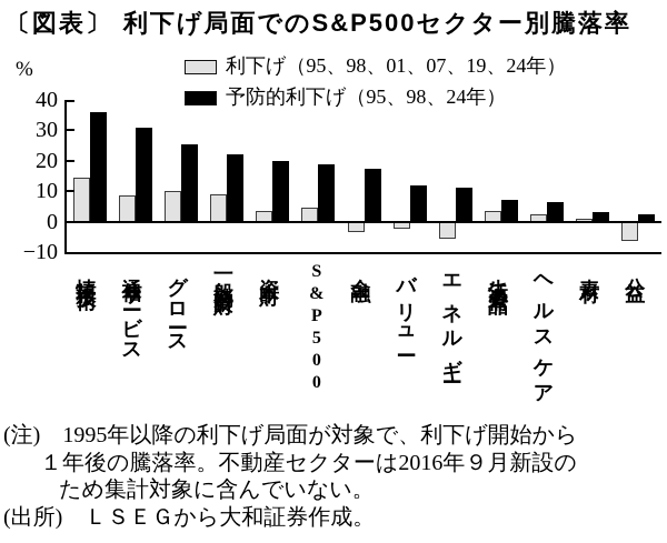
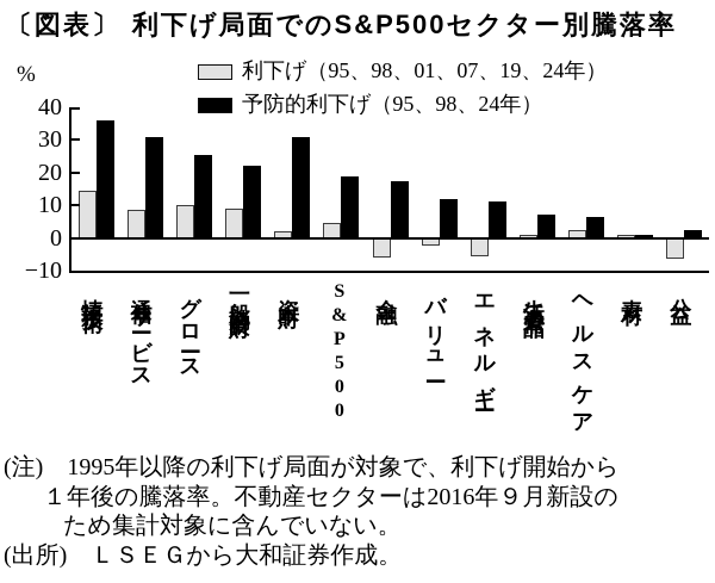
利下げ（95、98、01、07、19、24年）/資本財: 4 -> 2
予防的利下げ（95、98、24年）/資本財: 20 -> 31
利下げ（95、98、01、07、19、24年）/金融: -4 -> -6
利下げ（95、98、01、07、19、24年）/生活必需品: 4 -> 1
予防的利下げ（95、98、24年）/素材: 3 -> 1
